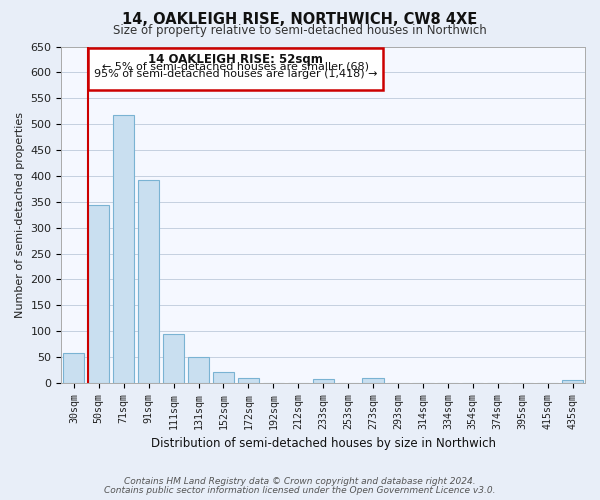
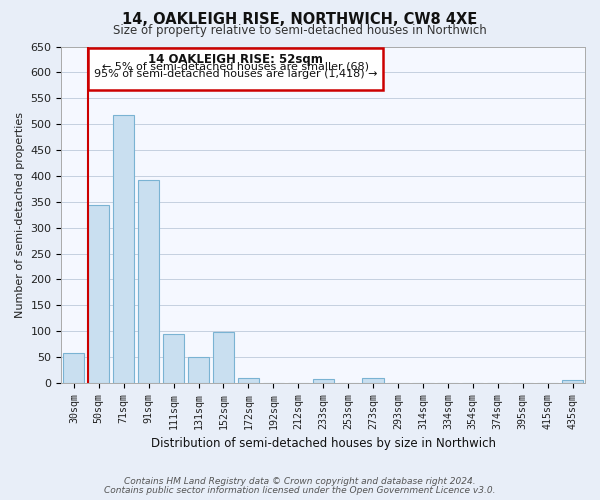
152sqm: 22 -> 98
